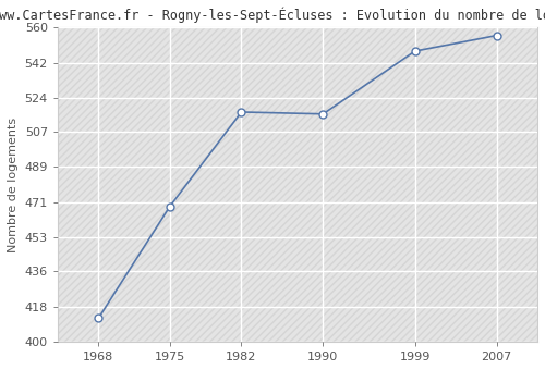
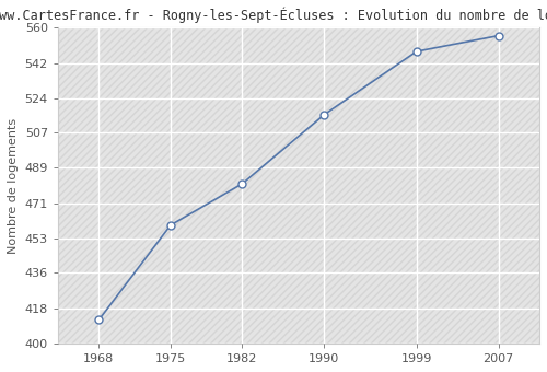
1975: 469 -> 460
1982: 517 -> 481
